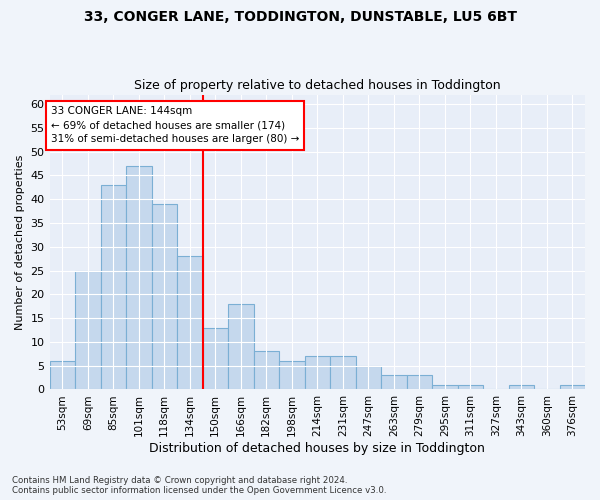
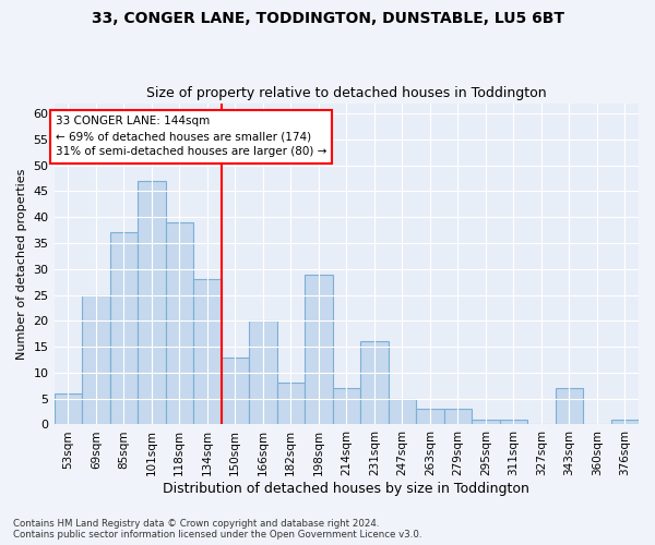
85sqm: 43 -> 37
166sqm: 18 -> 20
198sqm: 6 -> 29
231sqm: 7 -> 16
343sqm: 1 -> 7
